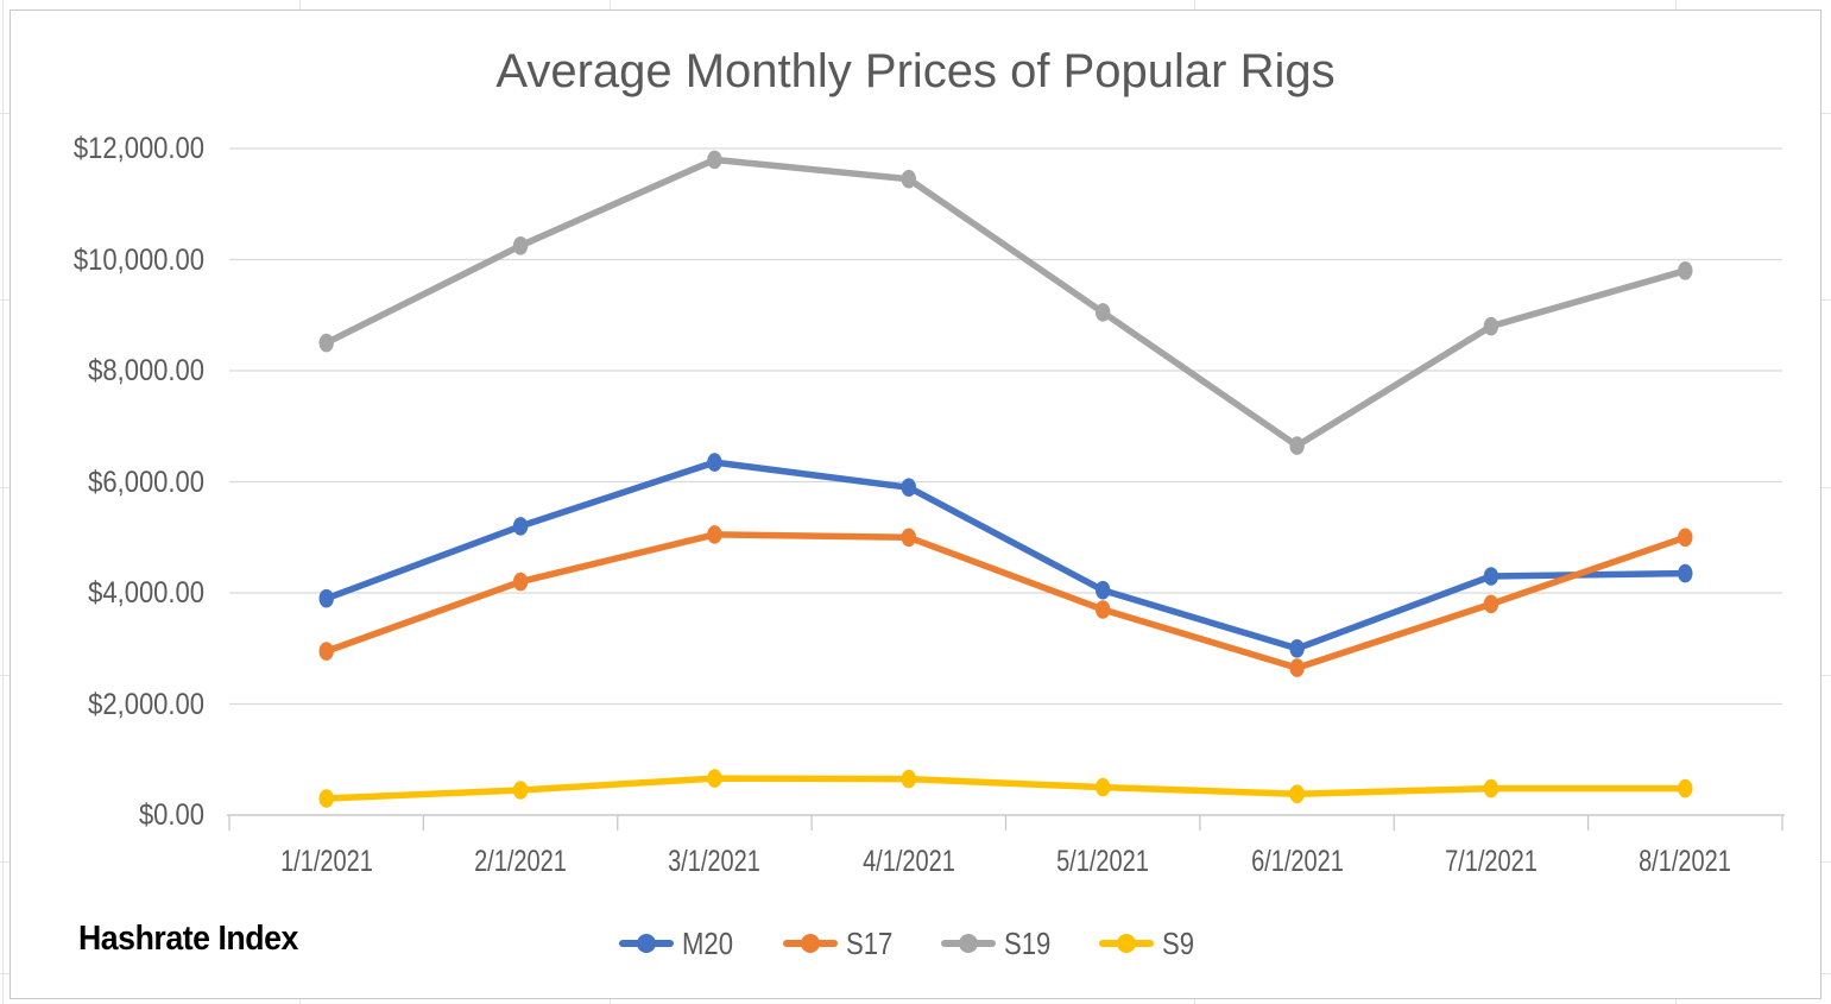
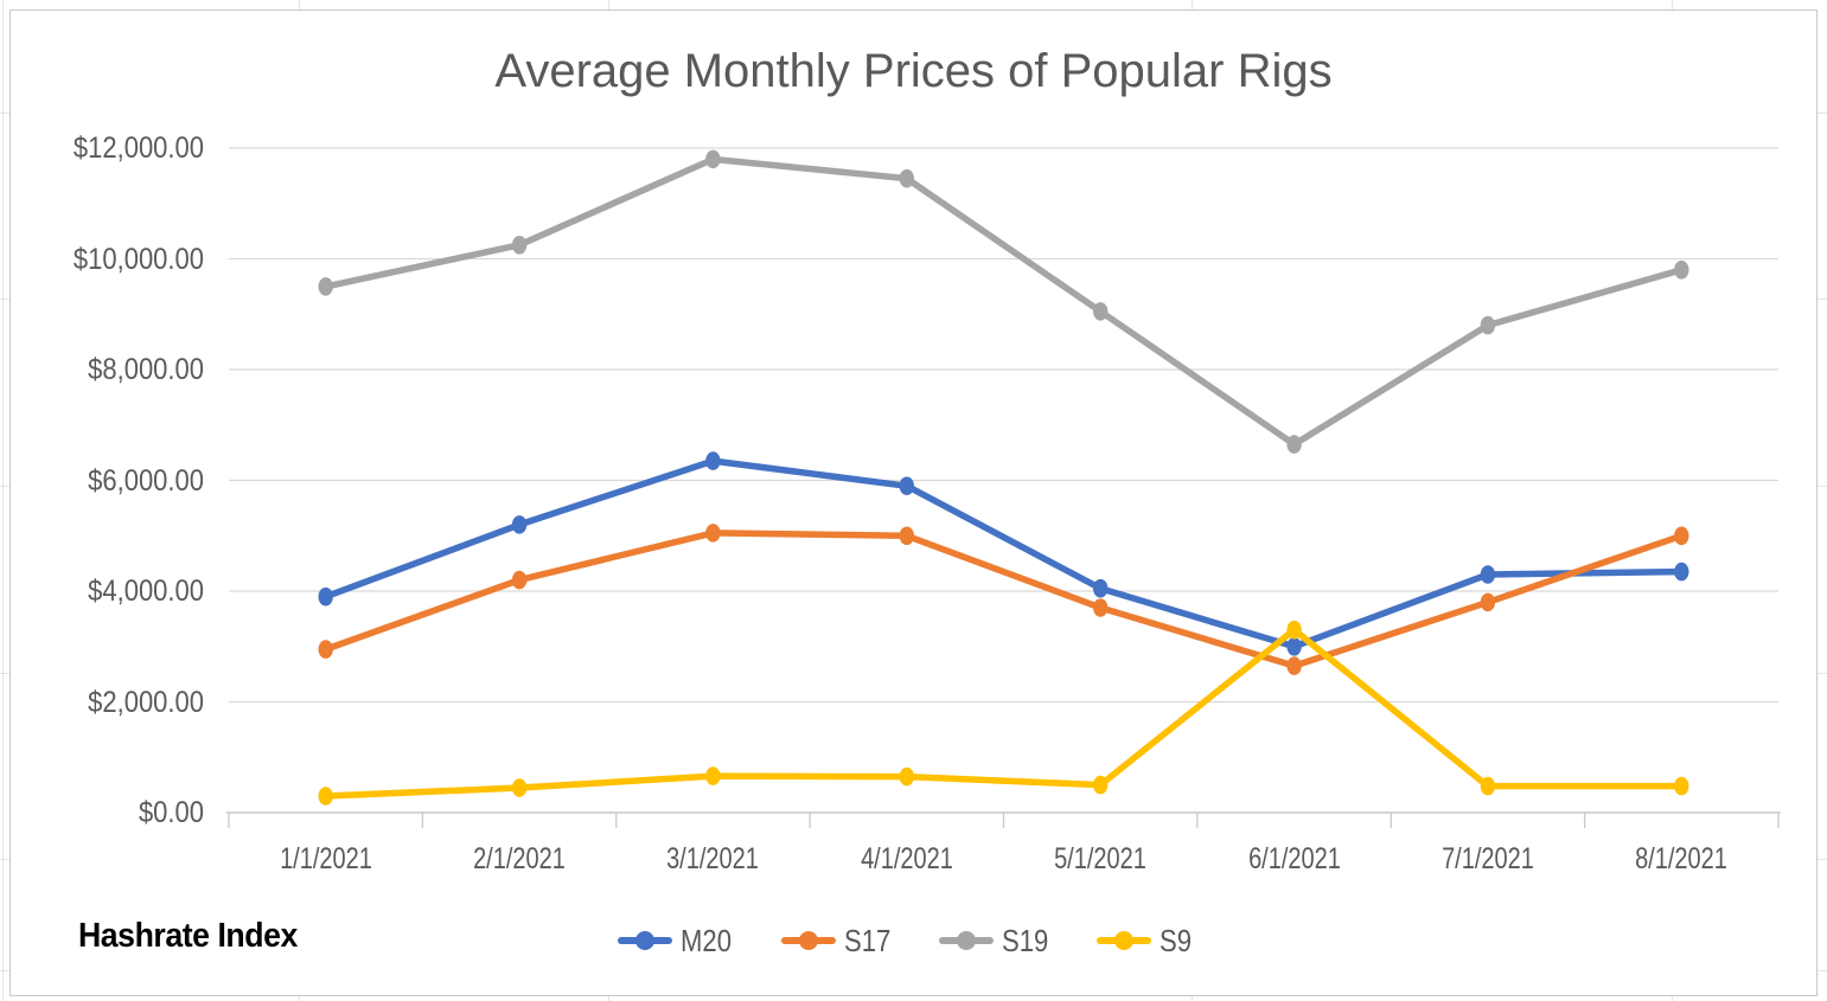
S19/1/1/2021: $8500 -> $9500
S9/6/1/2021: $400 -> $3300
